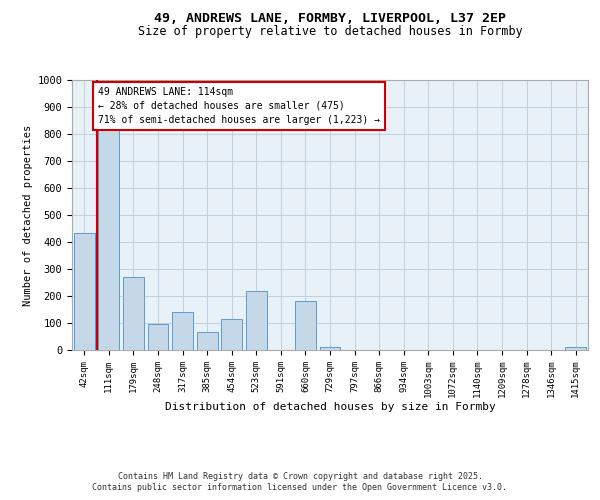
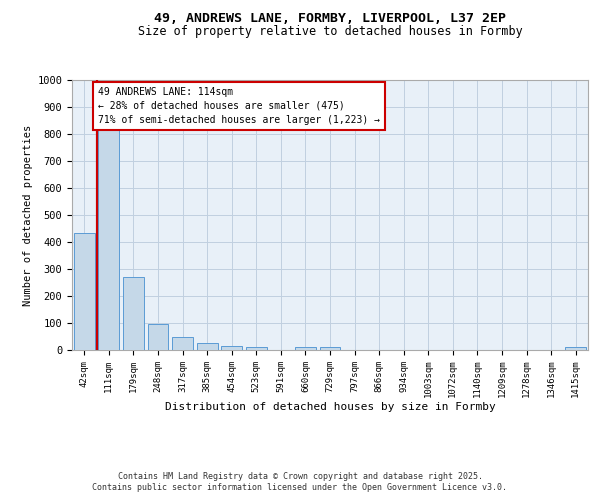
317sqm: 140 -> 50
385sqm: 65 -> 25
454sqm: 115 -> 15
523sqm: 220 -> 10
660sqm: 180 -> 10
